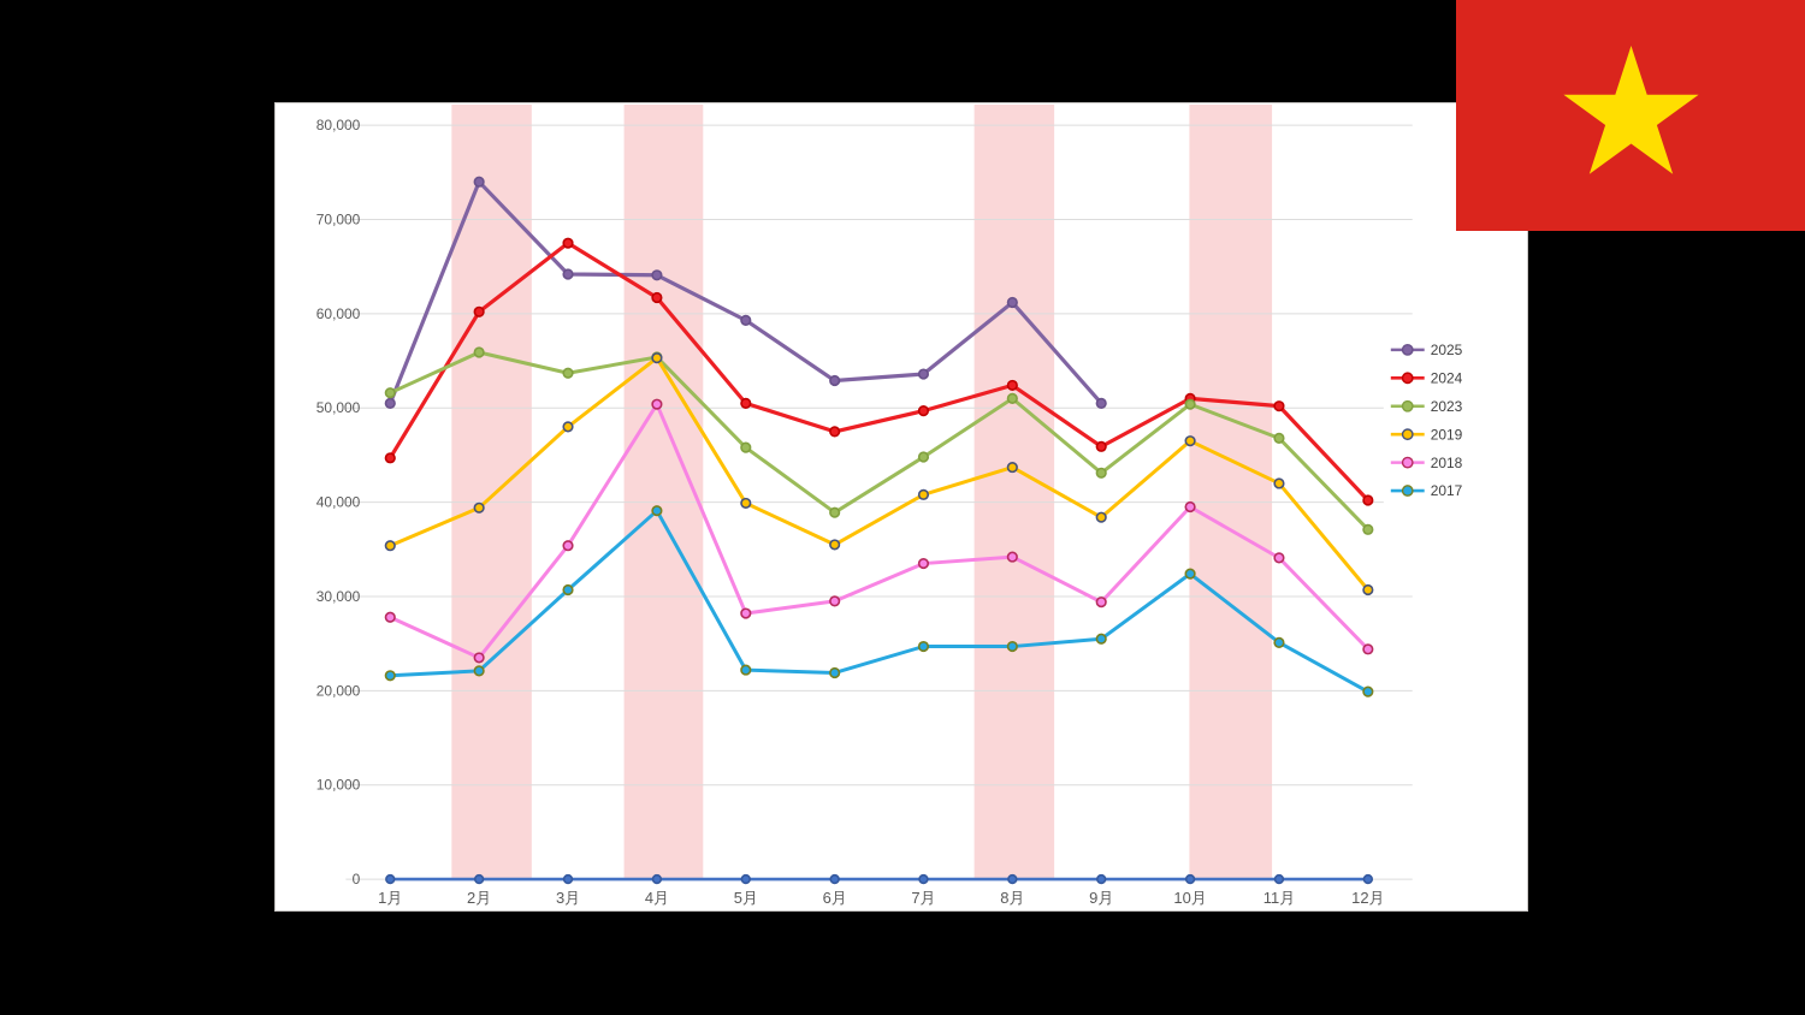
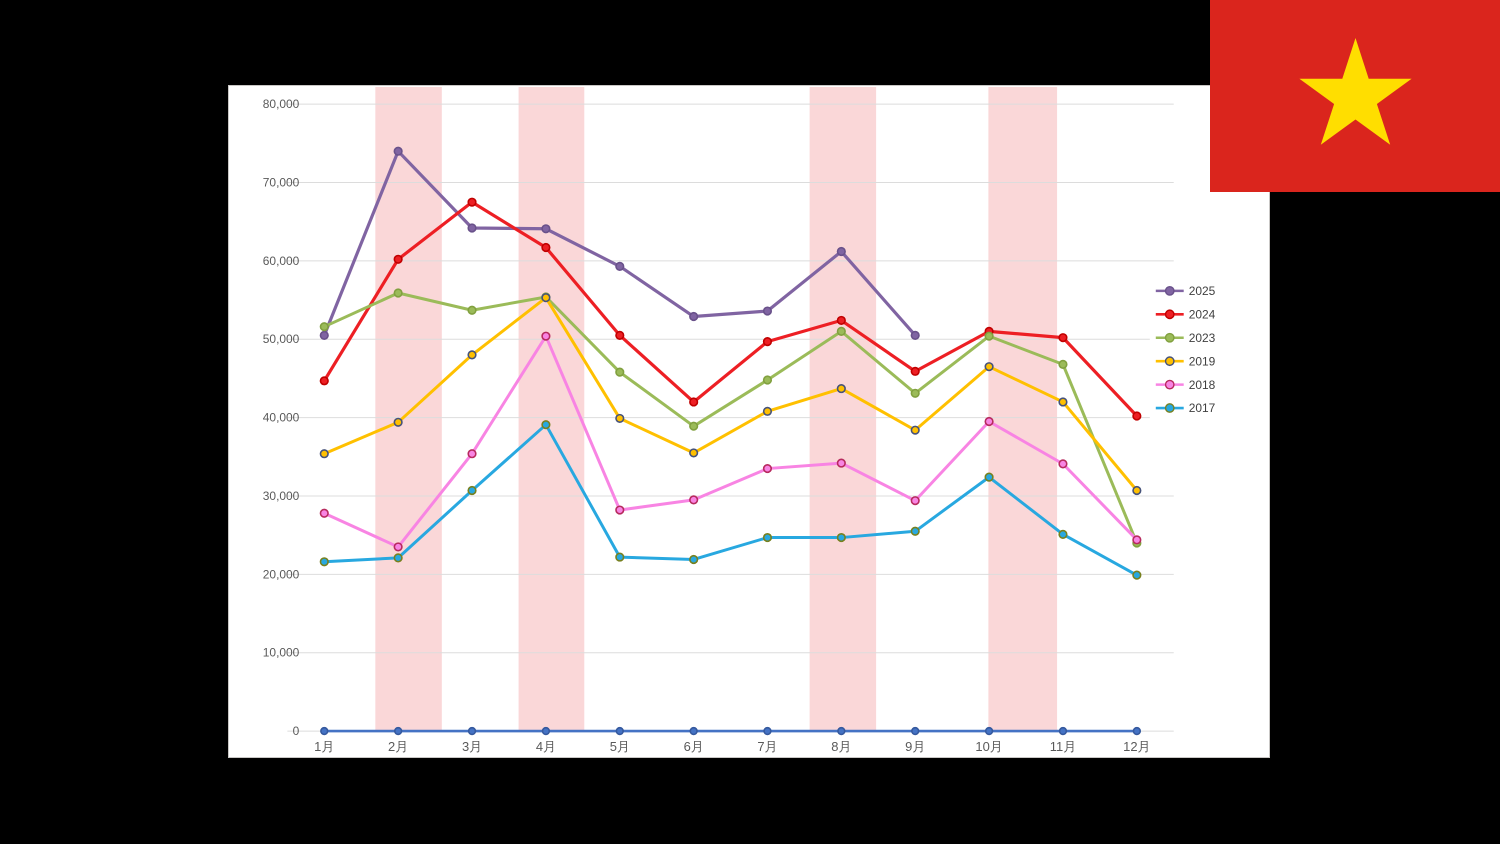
2024/6月: 48000 -> 42000
2023/12月: 37000 -> 24000
